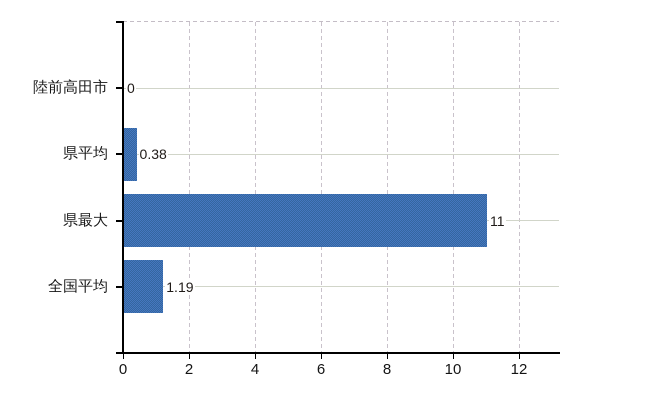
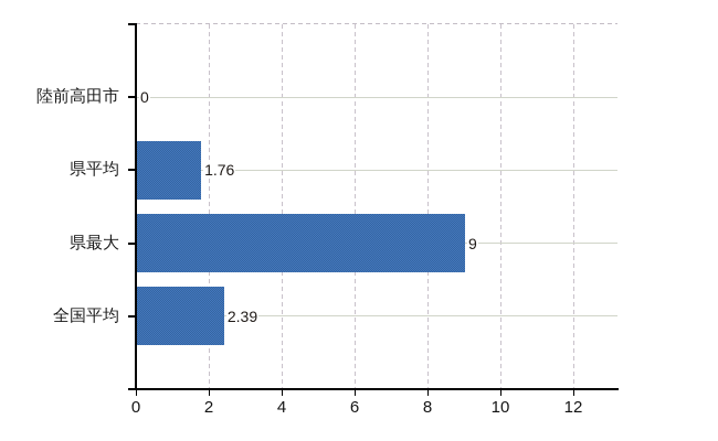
県平均: 0.38 -> 1.76
県最大: 11 -> 9
全国平均: 1.19 -> 2.39
